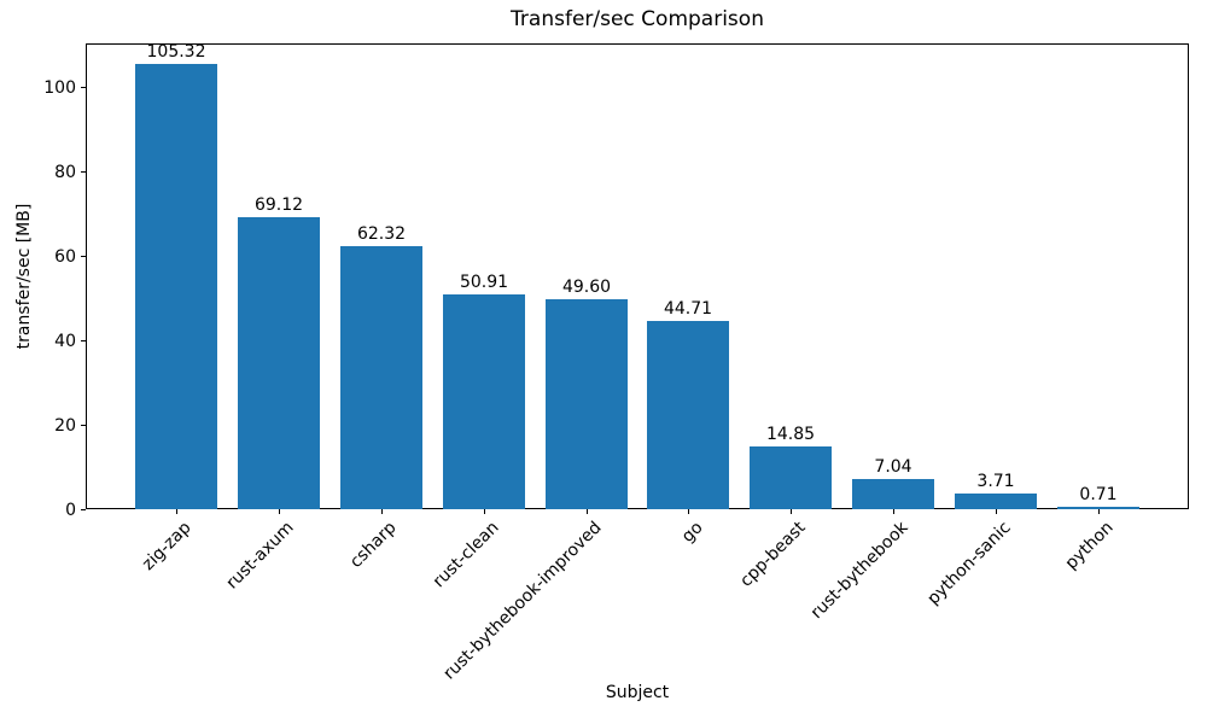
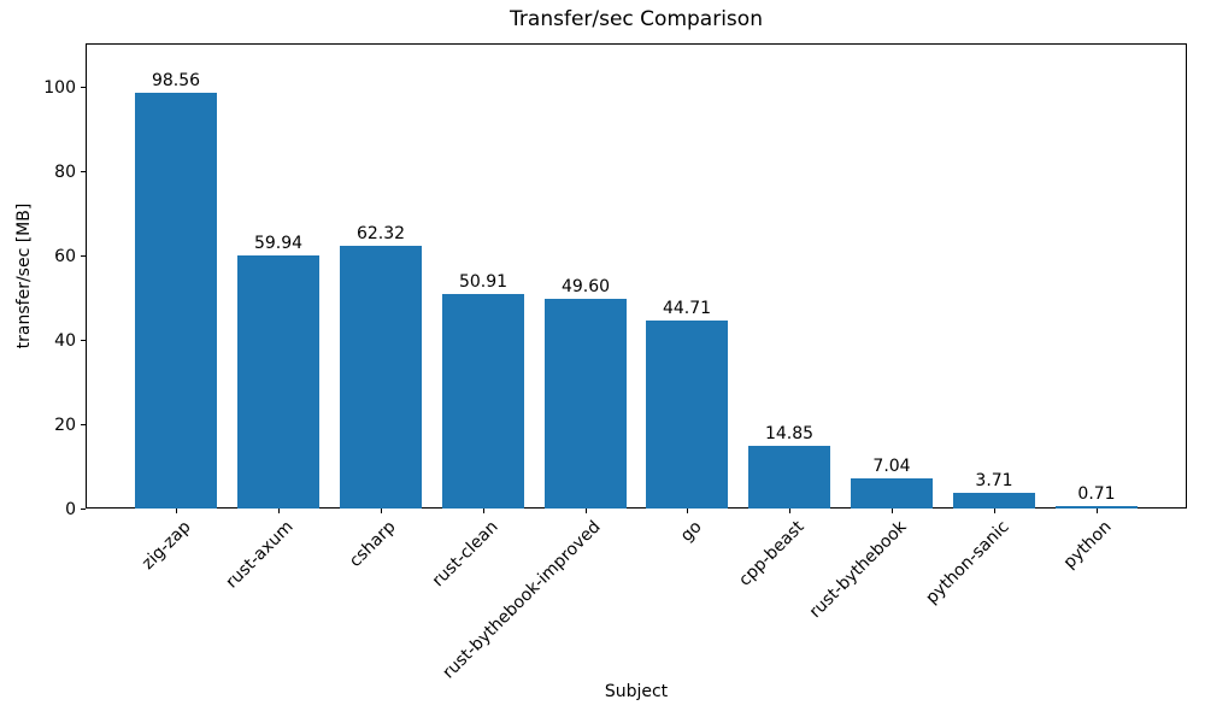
zig-zap: 105.32 -> 98.56
rust-axum: 69.12 -> 59.94
